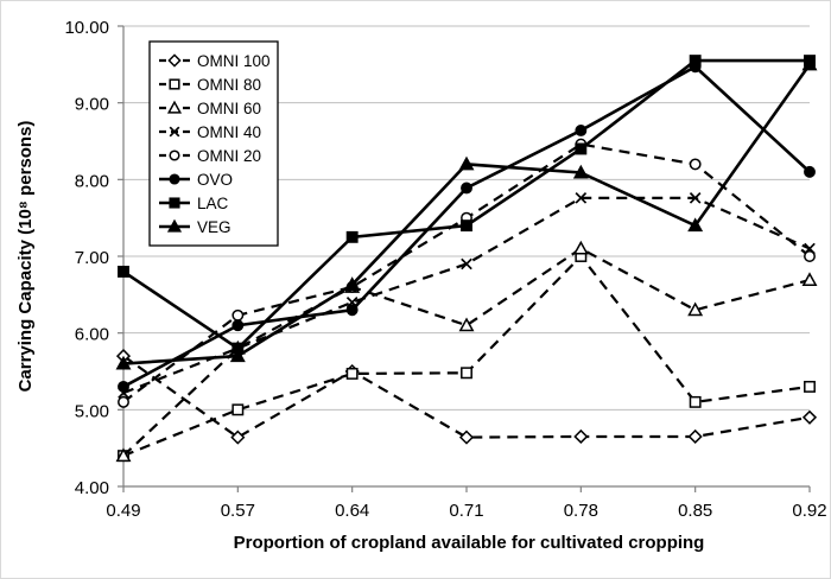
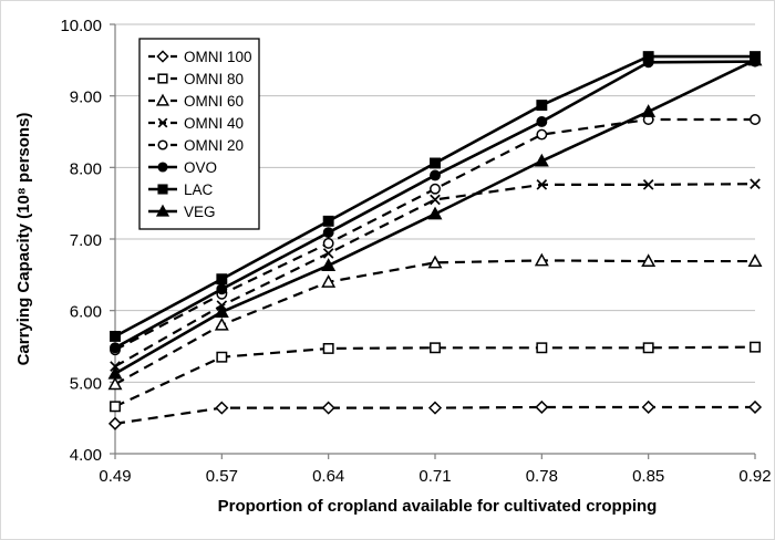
OMNI 100/0.49: 5.7 -> 4.4
OMNI 80/0.49: 4.4 -> 4.7
OMNI 60/0.49: 4.4 -> 5.0
OMNI 20/0.49: 5.1 -> 5.5
OVO/0.49: 5.3 -> 5.5
LAC/0.49: 6.8 -> 5.6
VEG/0.49: 5.6 -> 5.1
OMNI 80/0.57: 5.0 -> 5.3
OMNI 40/0.57: 5.8 -> 6.1
OVO/0.57: 6.1 -> 6.3
LAC/0.57: 5.8 -> 6.4
VEG/0.57: 5.7 -> 6.0
OMNI 100/0.64: 5.5 -> 4.6
OMNI 60/0.64: 6.6 -> 6.4
OMNI 40/0.64: 6.4 -> 6.8
OMNI 20/0.64: 6.6 -> 6.9
OVO/0.64: 6.3 -> 7.1
OMNI 60/0.71: 6.1 -> 6.7
OMNI 40/0.71: 6.9 -> 7.5
OMNI 20/0.71: 7.5 -> 7.7
LAC/0.71: 7.4 -> 8.1
VEG/0.71: 8.2 -> 7.3
OMNI 80/0.78: 7.0 -> 5.5
OMNI 60/0.78: 7.1 -> 6.7
LAC/0.78: 8.4 -> 8.9
OMNI 80/0.85: 5.1 -> 5.5
OMNI 60/0.85: 6.3 -> 6.7
OMNI 20/0.85: 8.2 -> 8.7
VEG/0.85: 7.4 -> 8.8
OMNI 100/0.92: 4.9 -> 4.7
OMNI 80/0.92: 5.3 -> 5.5
OMNI 40/0.92: 7.1 -> 7.8
OMNI 20/0.92: 7.0 -> 8.7
OVO/0.92: 8.1 -> 9.5
